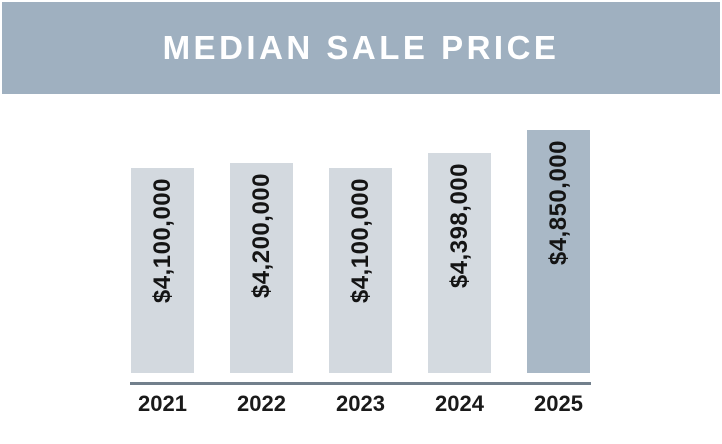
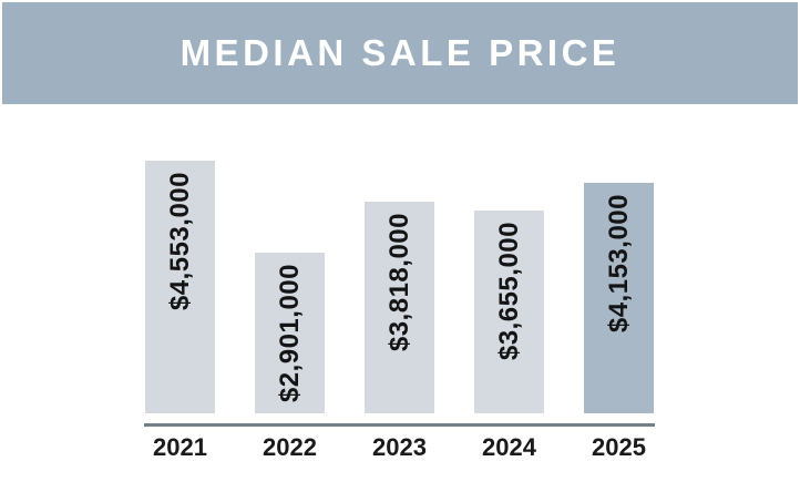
2021: $4,100,000 -> $4,553,000
2022: $4,200,000 -> $2,901,000
2023: $4,100,000 -> $3,818,000
2024: $4,398,000 -> $3,655,000
2025: $4,850,000 -> $4,153,000
